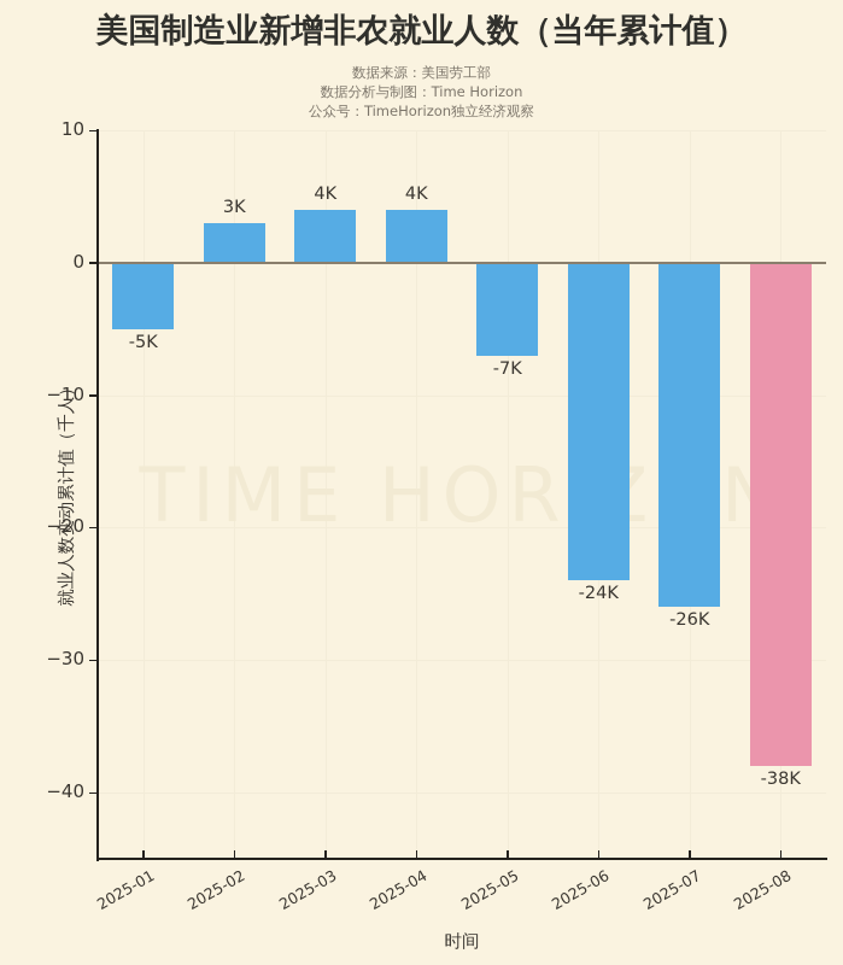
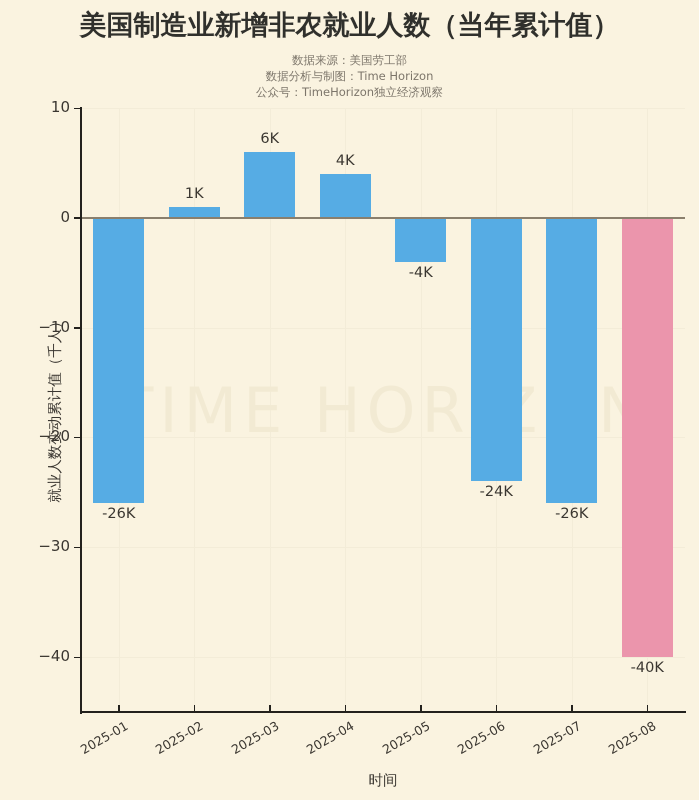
2025-01: -5K -> -26K
2025-02: 3K -> 1K
2025-03: 4K -> 6K
2025-05: -7K -> -4K
2025-08: -38K -> -40K
